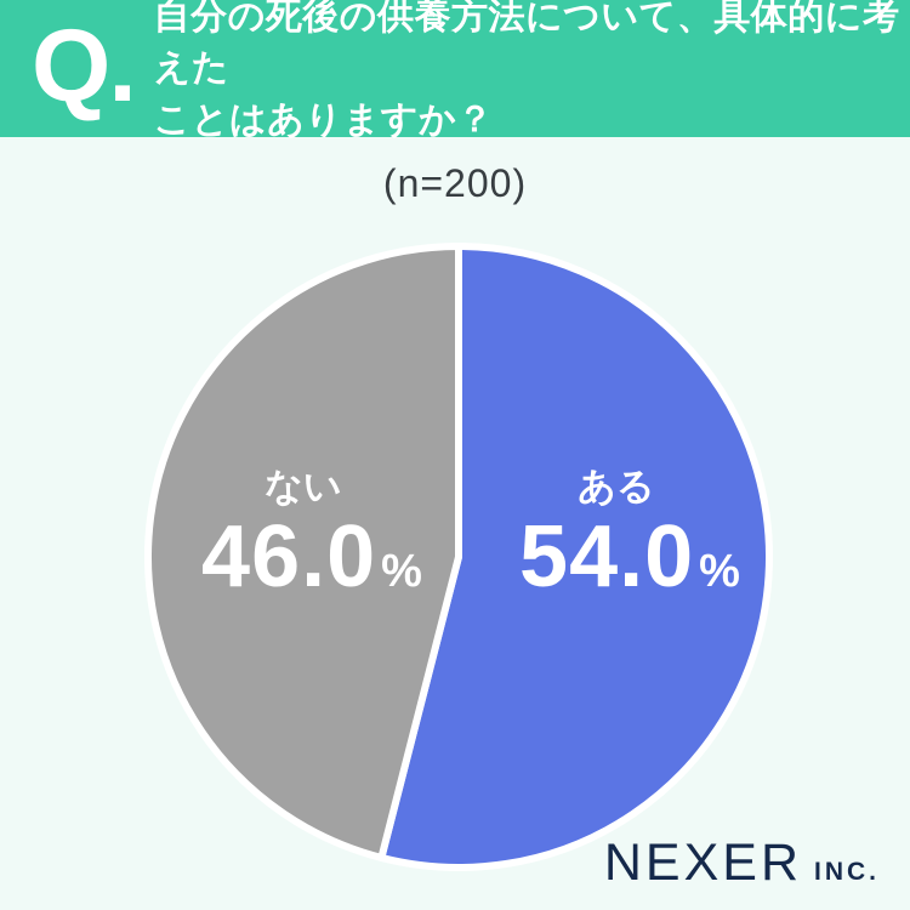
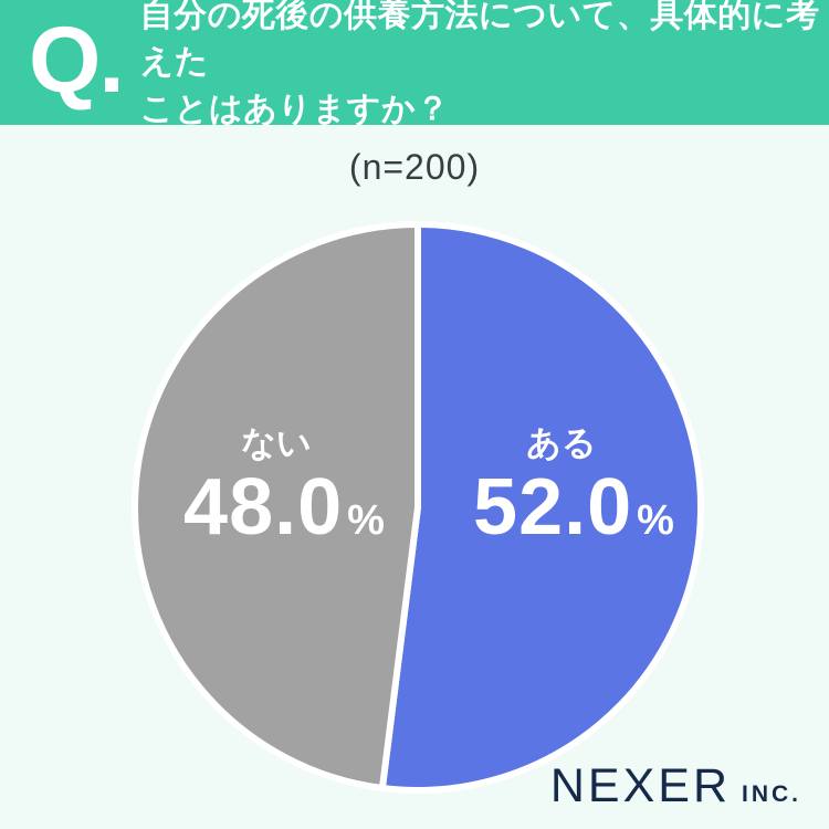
ある: 54.0 -> 52.0
ない: 46.0 -> 48.0
